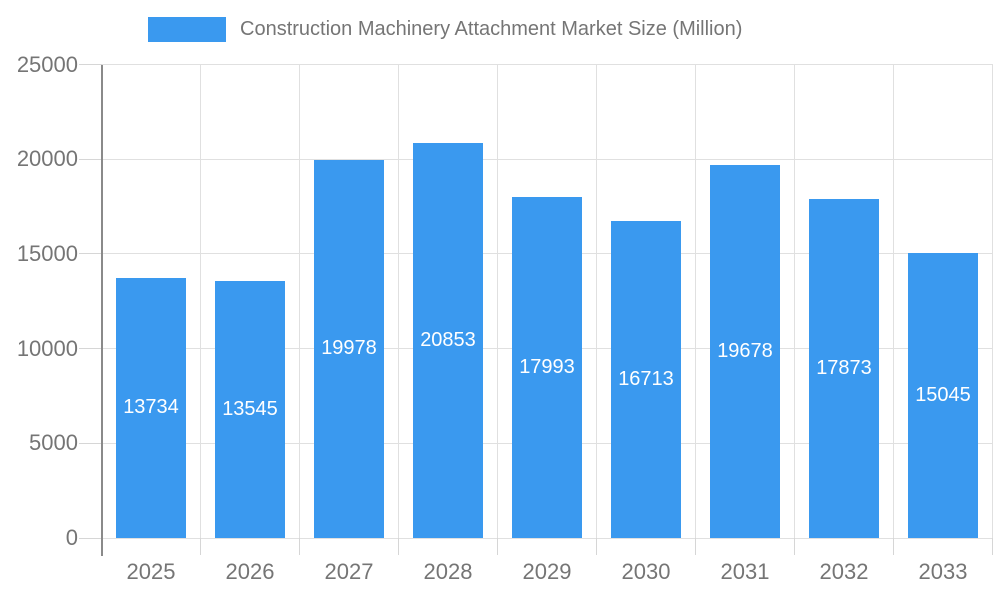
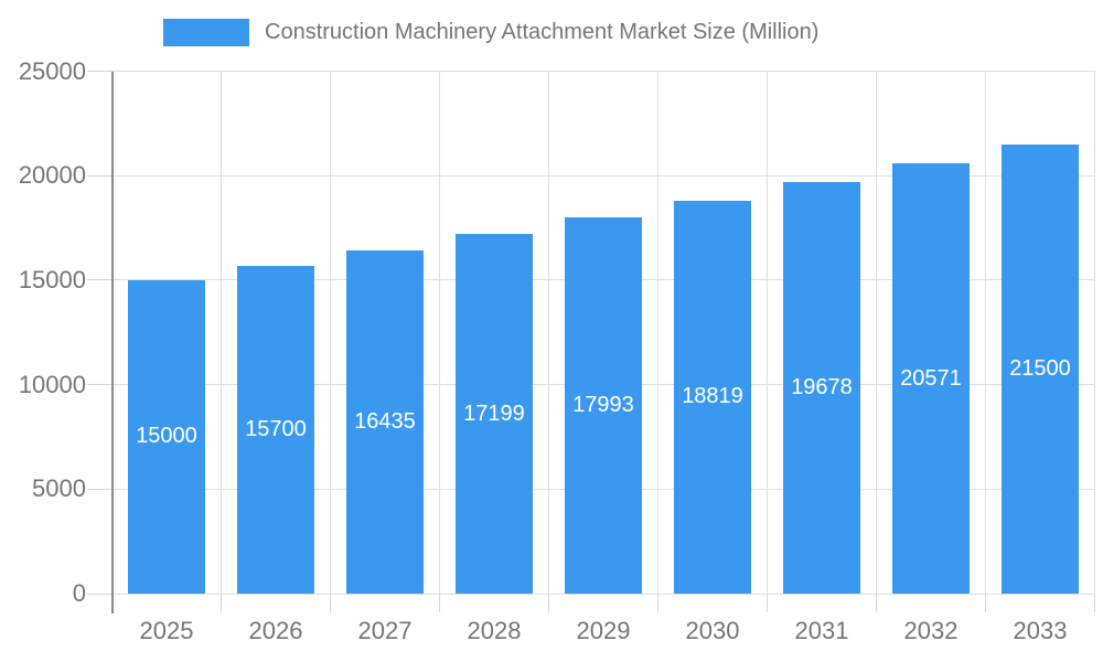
2025: 13734 -> 15000
2026: 13545 -> 15700
2027: 19978 -> 16435
2028: 20853 -> 17199
2030: 16713 -> 18819
2032: 17873 -> 20571
2033: 15045 -> 21500
